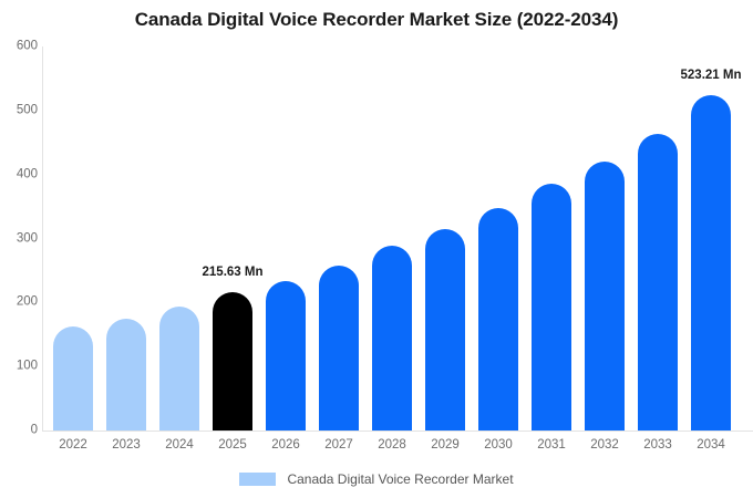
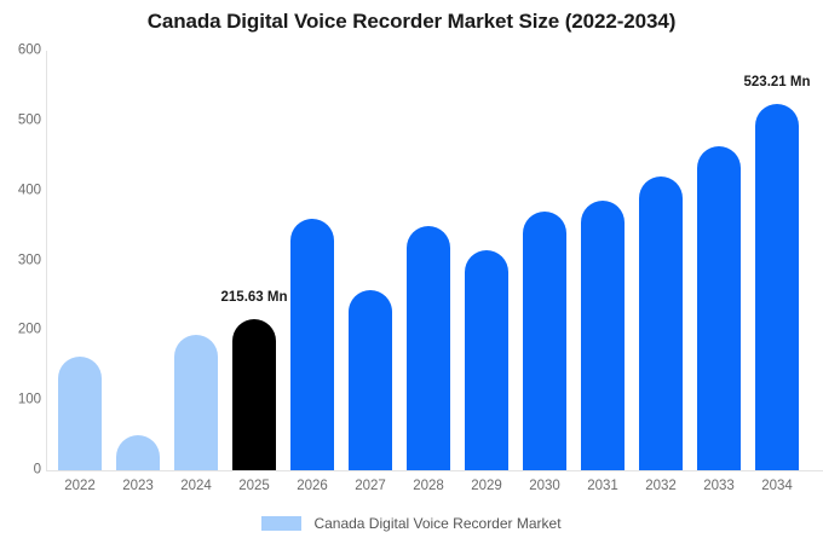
2023: 180 -> 50
2026: 230 -> 360
2028: 290 -> 350
2030: 350 -> 370
